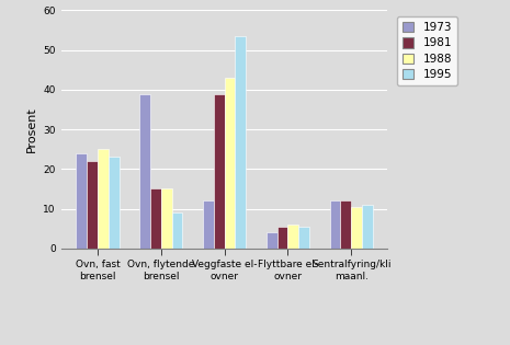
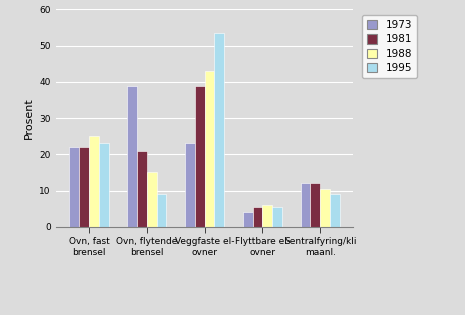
1973/Ovn, fast brensel: 24 -> 22
1981/Ovn, flytende brensel: 15.0 -> 21.0
1973/Veggfaste el- ovner: 12 -> 23
1995/Sentralfyring/kli maanl.: 11.0 -> 9.0
